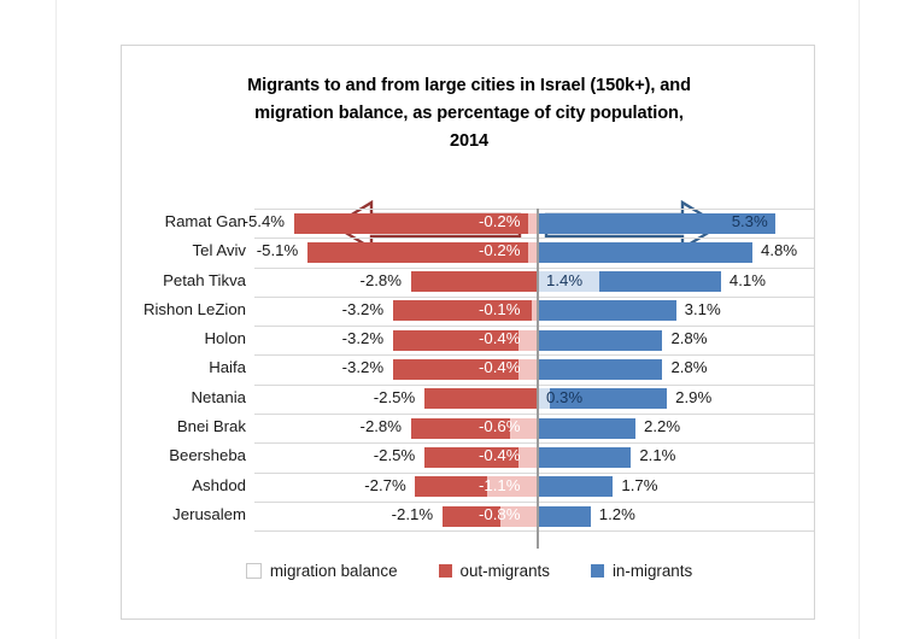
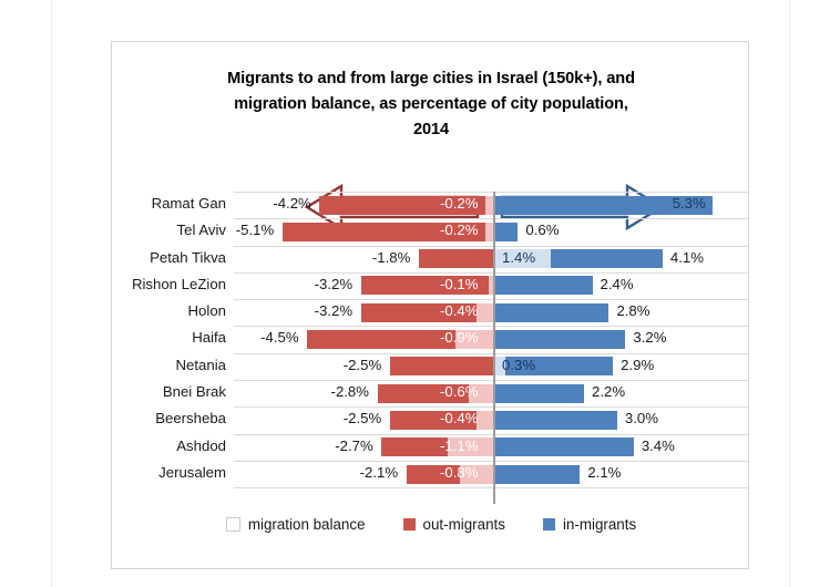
out-migrants/Ramat Gan: -5.4% -> -4.2%
in-migrants/Tel Aviv: 4.8% -> 0.6%
out-migrants/Petah Tikva: -2.8% -> -1.8%
in-migrants/Rishon LeZion: 3.1% -> 2.4%
out-migrants/Haifa: -3.2% -> -4.5%
in-migrants/Haifa: 2.8% -> 3.2%
migration balance/Haifa: -0.4% -> -0.9%
in-migrants/Beersheba: 2.1% -> 3.0%
in-migrants/Ashdod: 1.7% -> 3.4%
in-migrants/Jerusalem: 1.2% -> 2.1%
